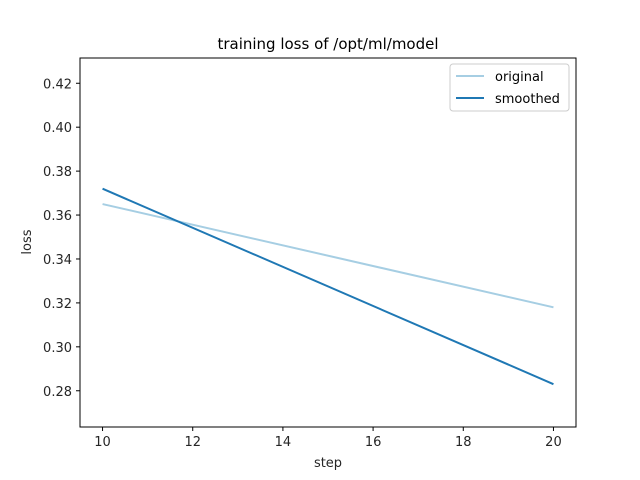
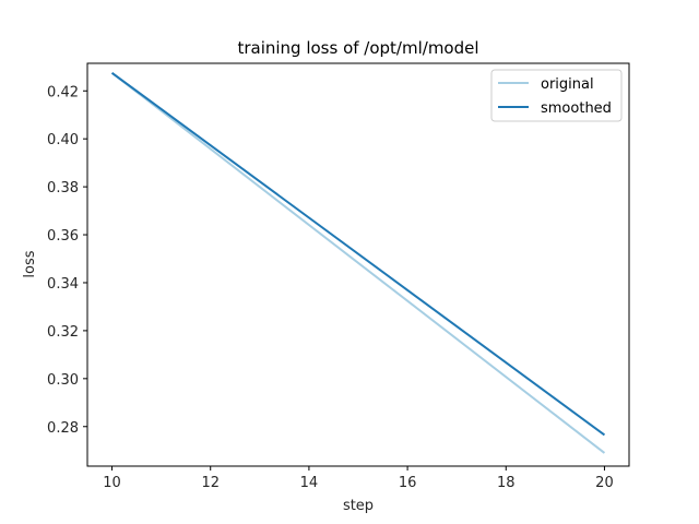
original/10: 0.365 -> 0.427
smoothed/10: 0.372 -> 0.427
original/20: 0.318 -> 0.269
smoothed/20: 0.283 -> 0.277
